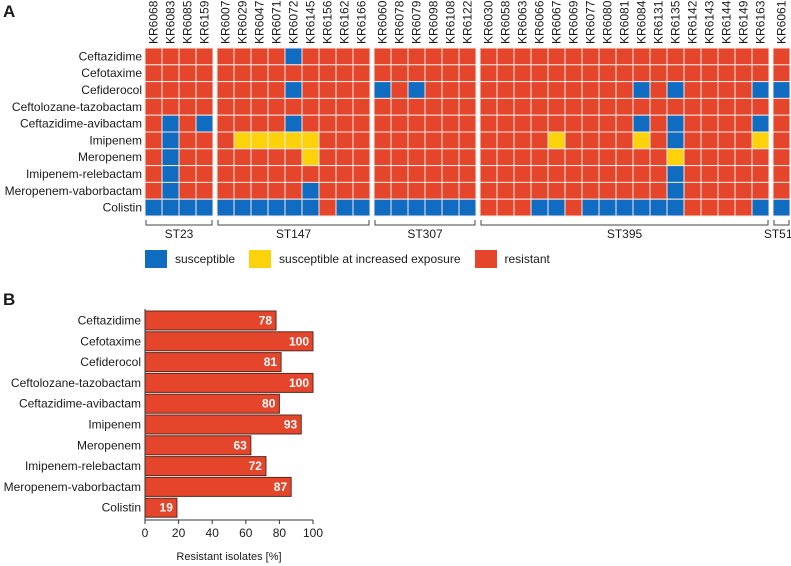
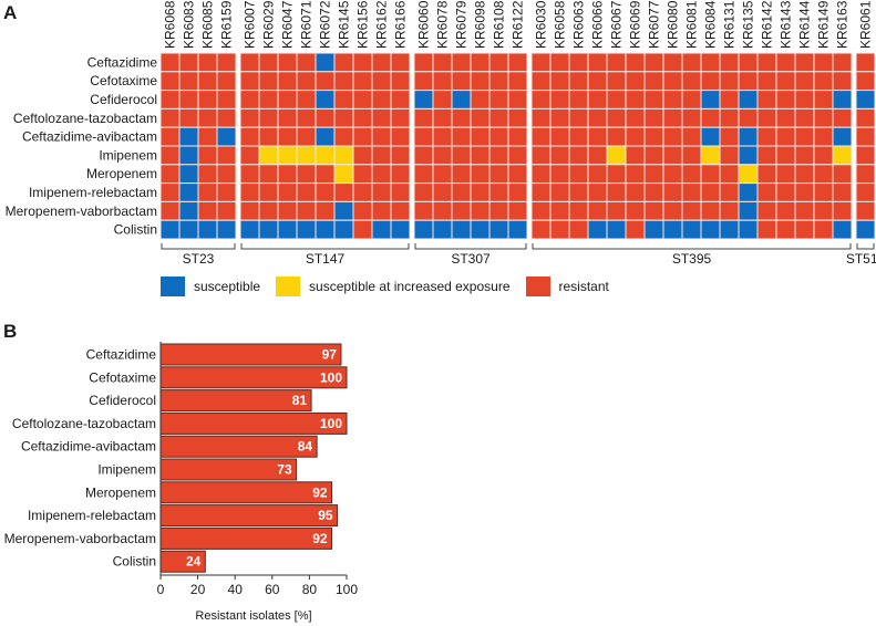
B/Ceftazidime: 78 -> 97
B/Ceftazidime-avibactam: 80 -> 84
B/Imipenem: 93 -> 73
B/Meropenem: 63 -> 92
B/Imipenem-relebactam: 72 -> 95
B/Meropenem-vaborbactam: 87 -> 92
B/Colistin: 19 -> 24
